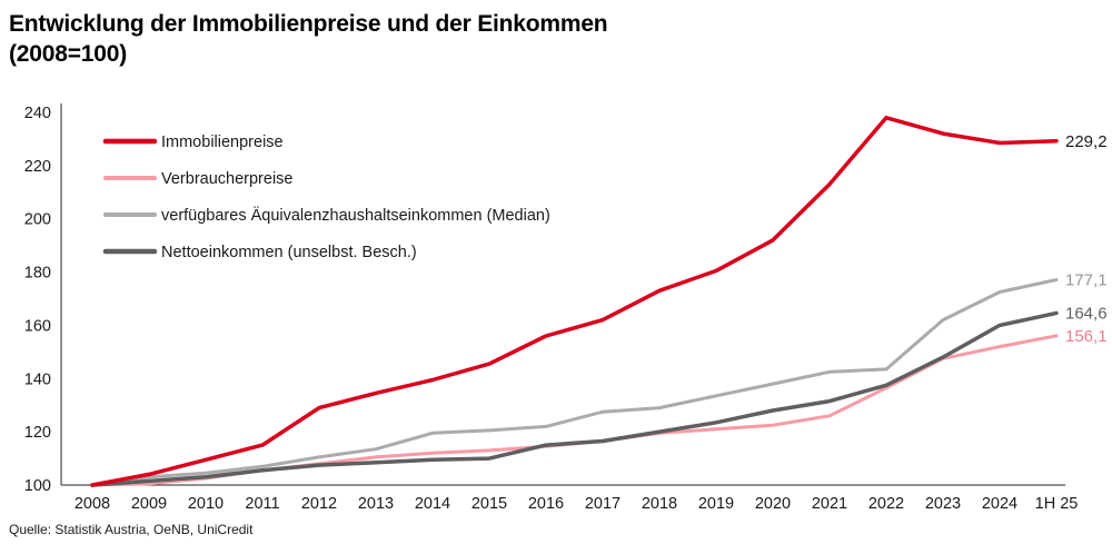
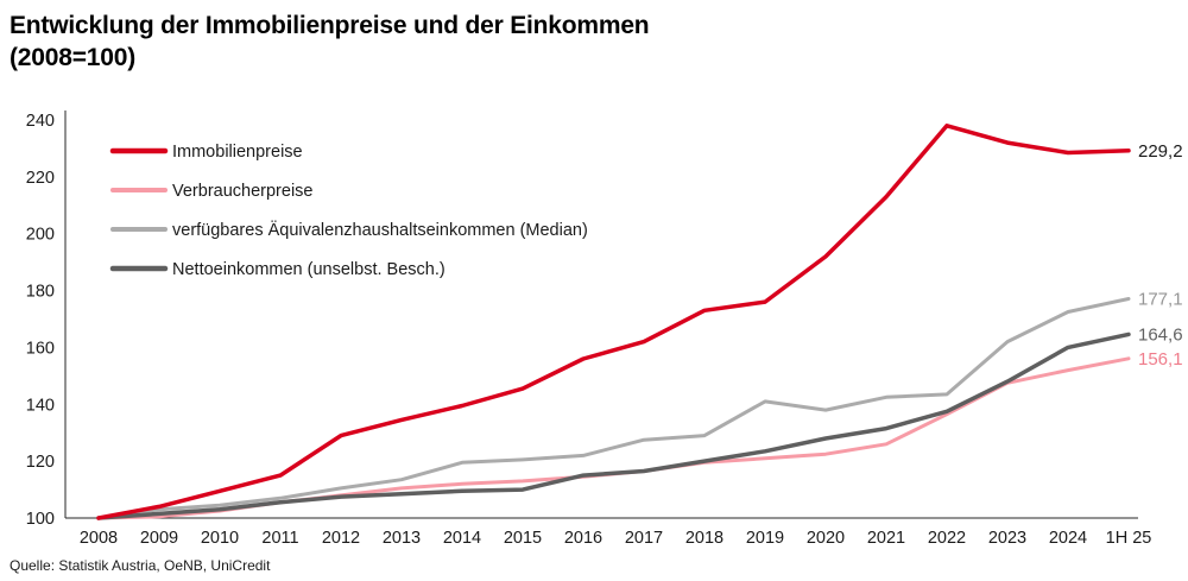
Immobilienpreise/2019: 180 -> 176
verfügbares Äquivalenzhaushaltseinkommen (Median)/2019: 134 -> 141
